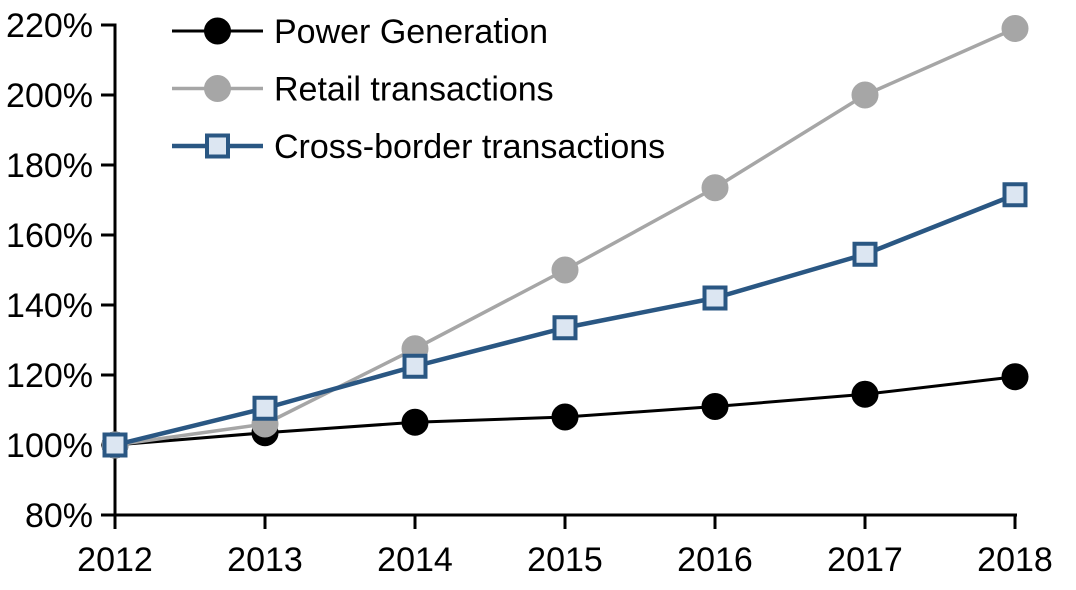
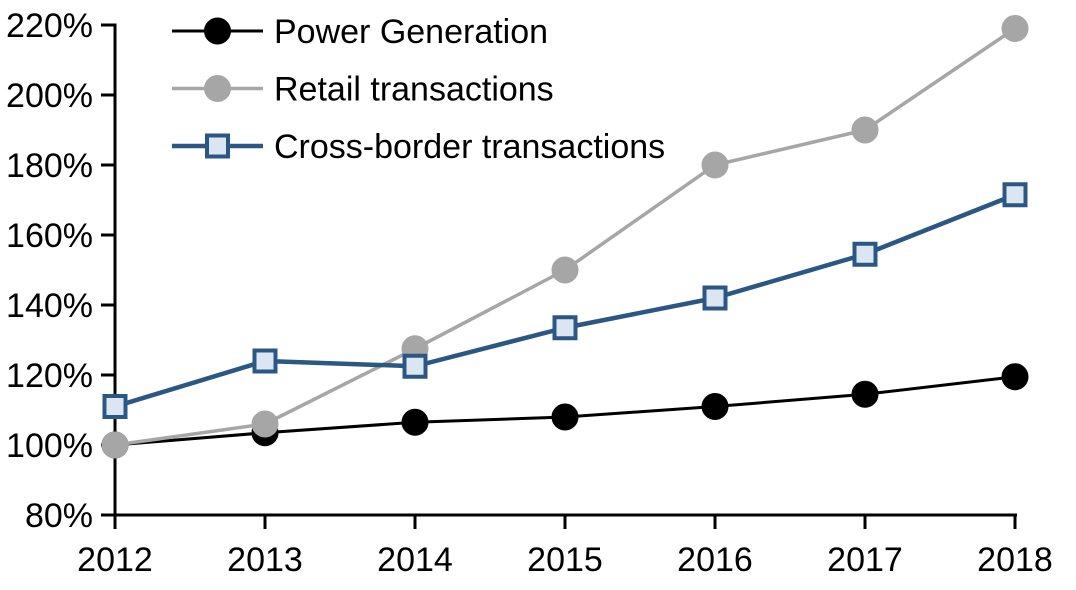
Cross-border transactions/2012: 100% -> 111%
Cross-border transactions/2013: 110% -> 124%
Retail transactions/2016: 174% -> 180%
Retail transactions/2017: 200% -> 190%
